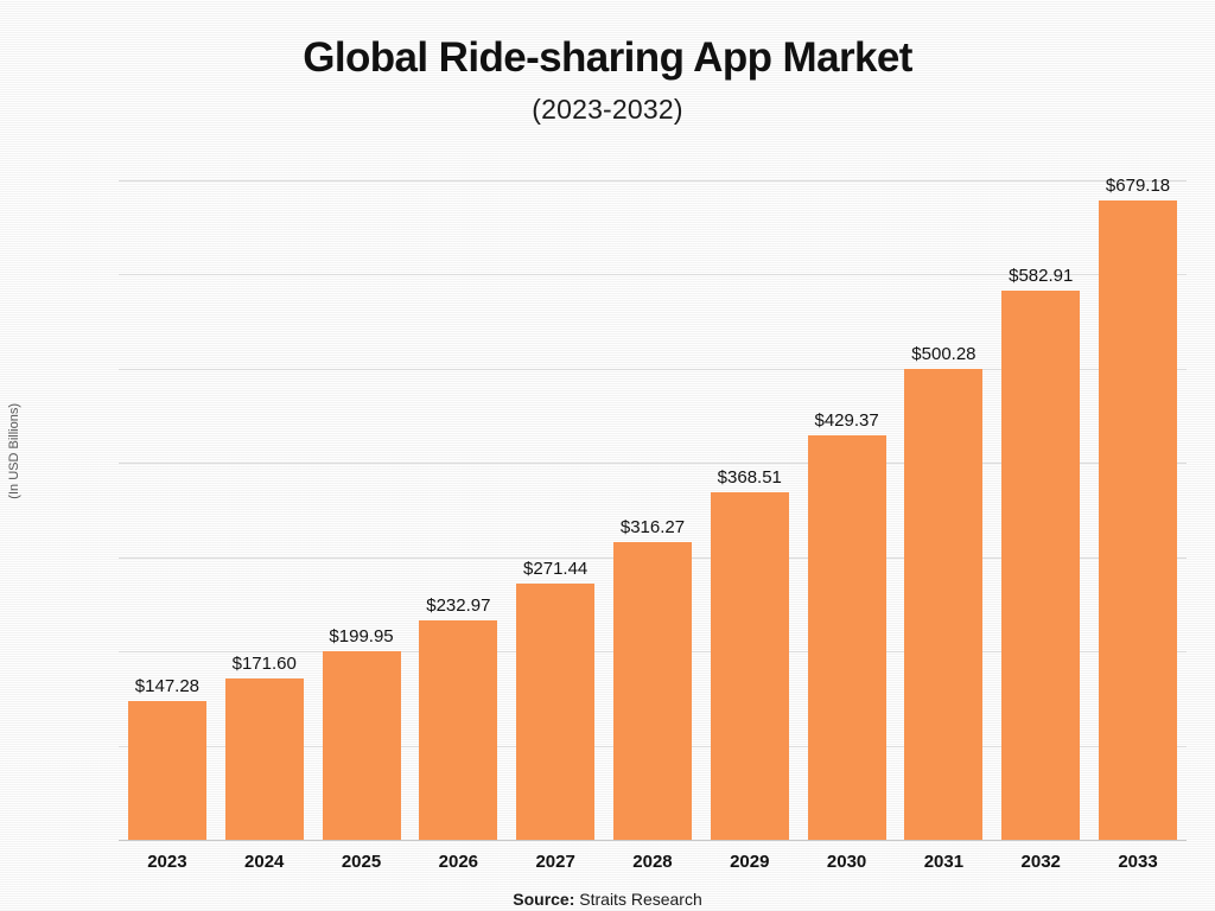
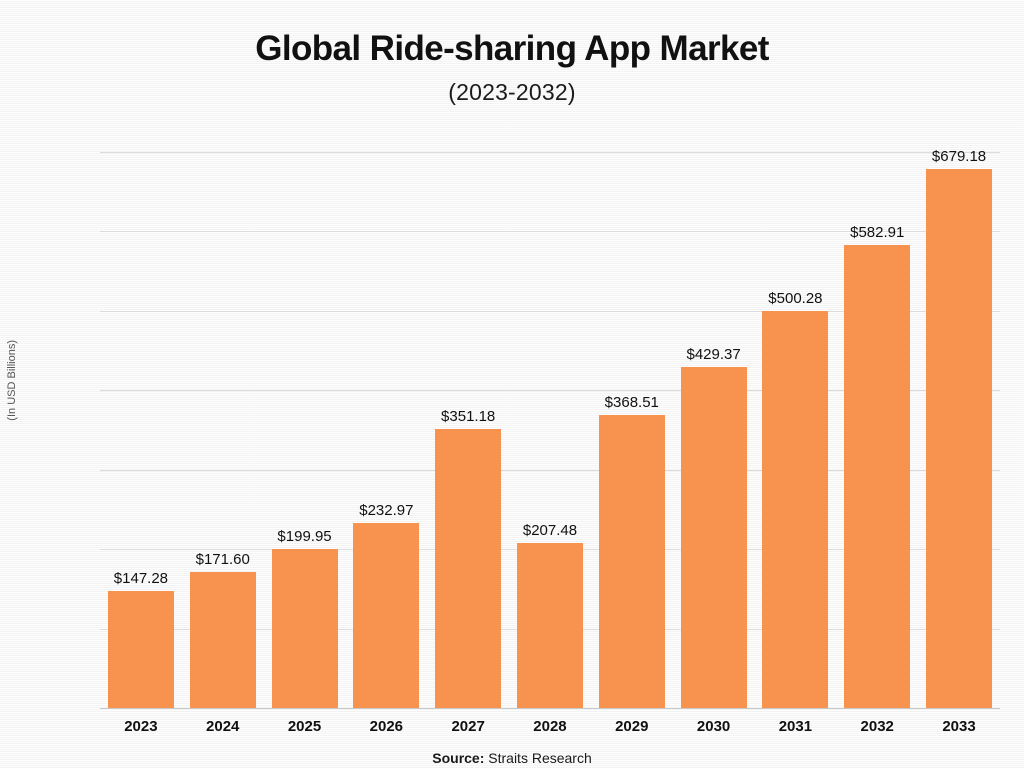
2027: $271.44 -> $351.18
2028: $316.27 -> $207.48
